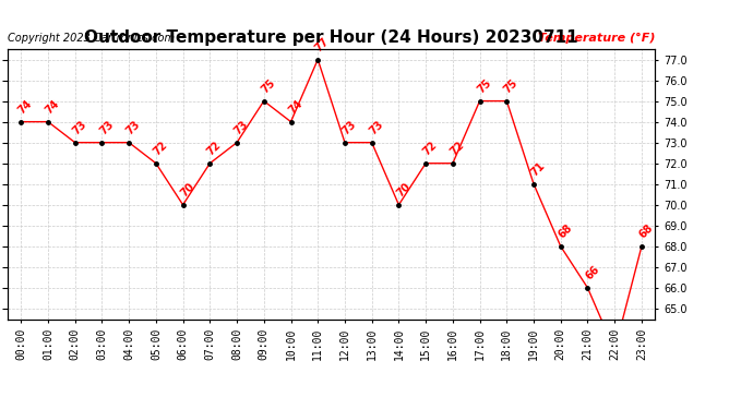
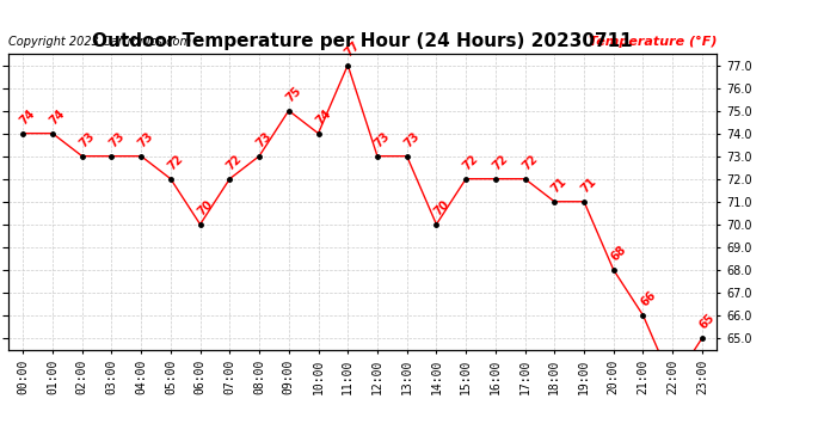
17:00: 75 -> 72
18:00: 75 -> 71
23:00: 68 -> 65
